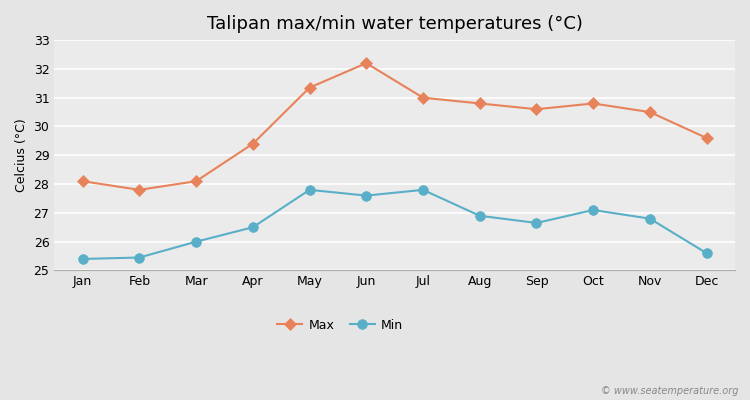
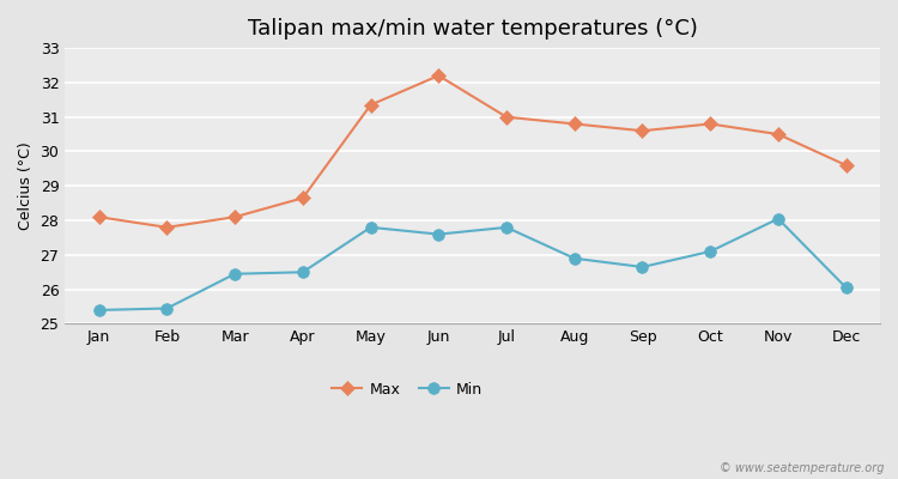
Min/Mar: 26.00 -> 26.45
Max/Apr: 29.40 -> 28.65
Min/Nov: 26.80 -> 28.05
Min/Dec: 25.60 -> 26.05
